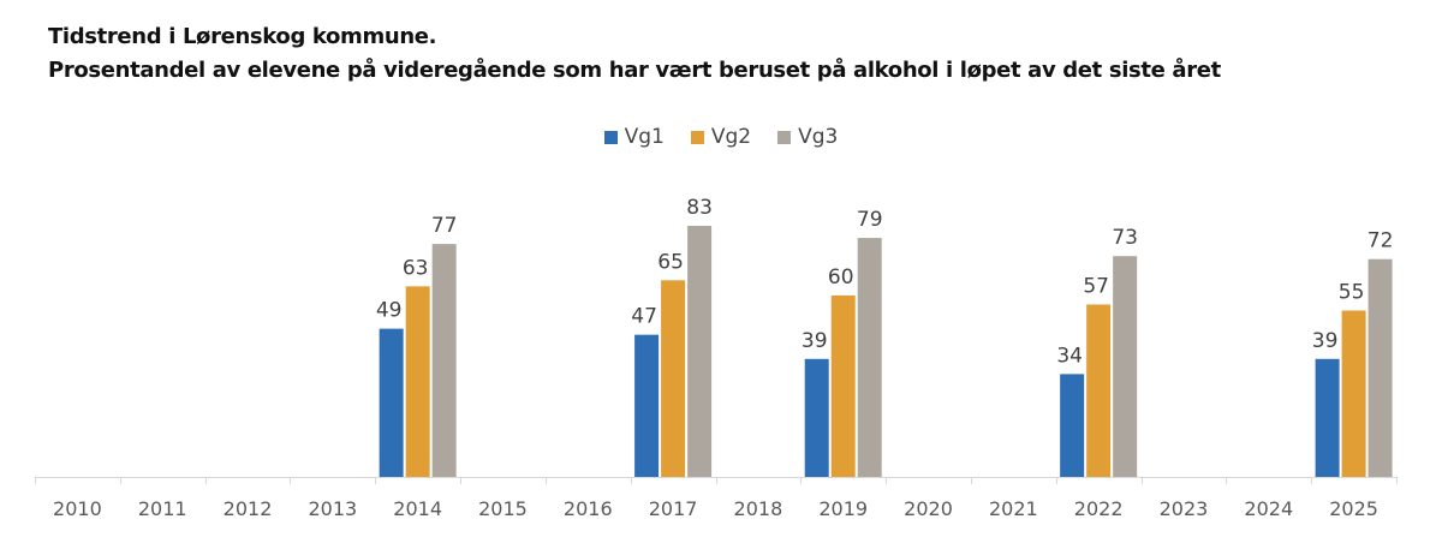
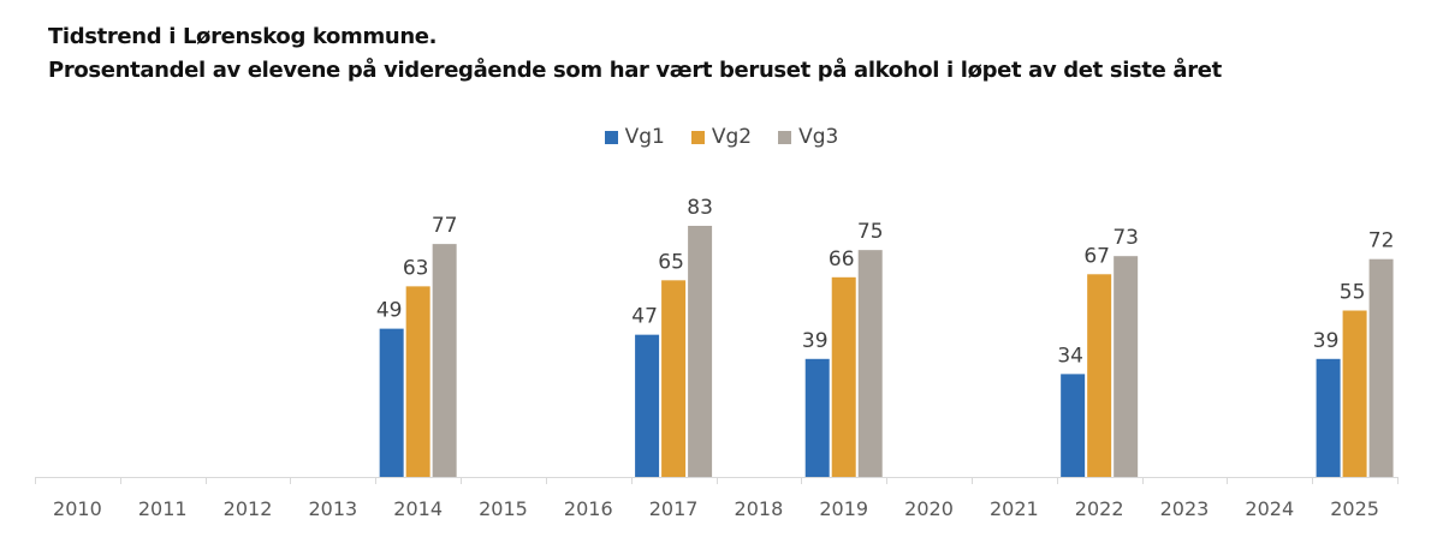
Vg2/2019: 60 -> 66
Vg3/2019: 79 -> 75
Vg2/2022: 57 -> 67
